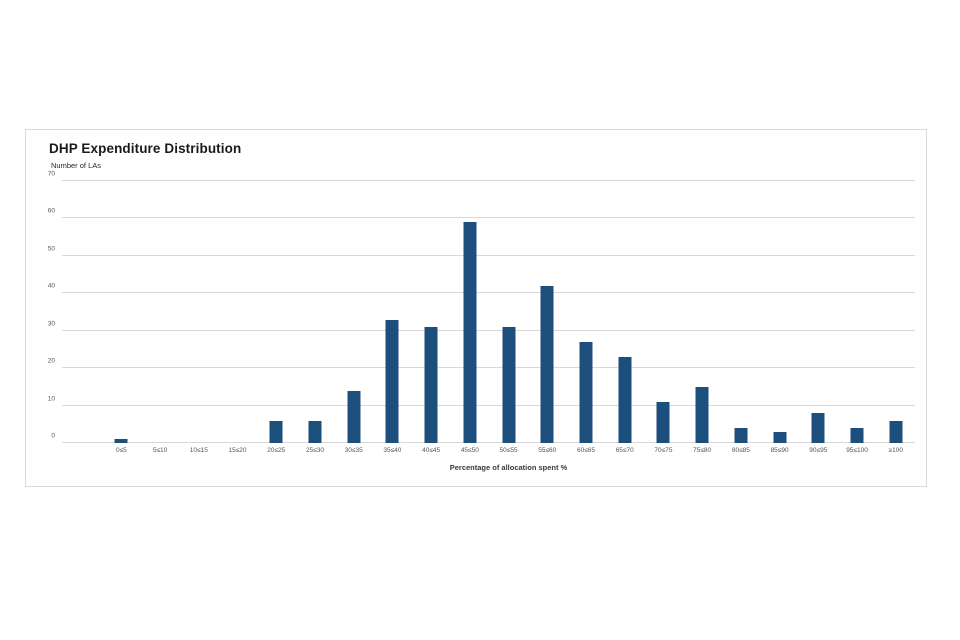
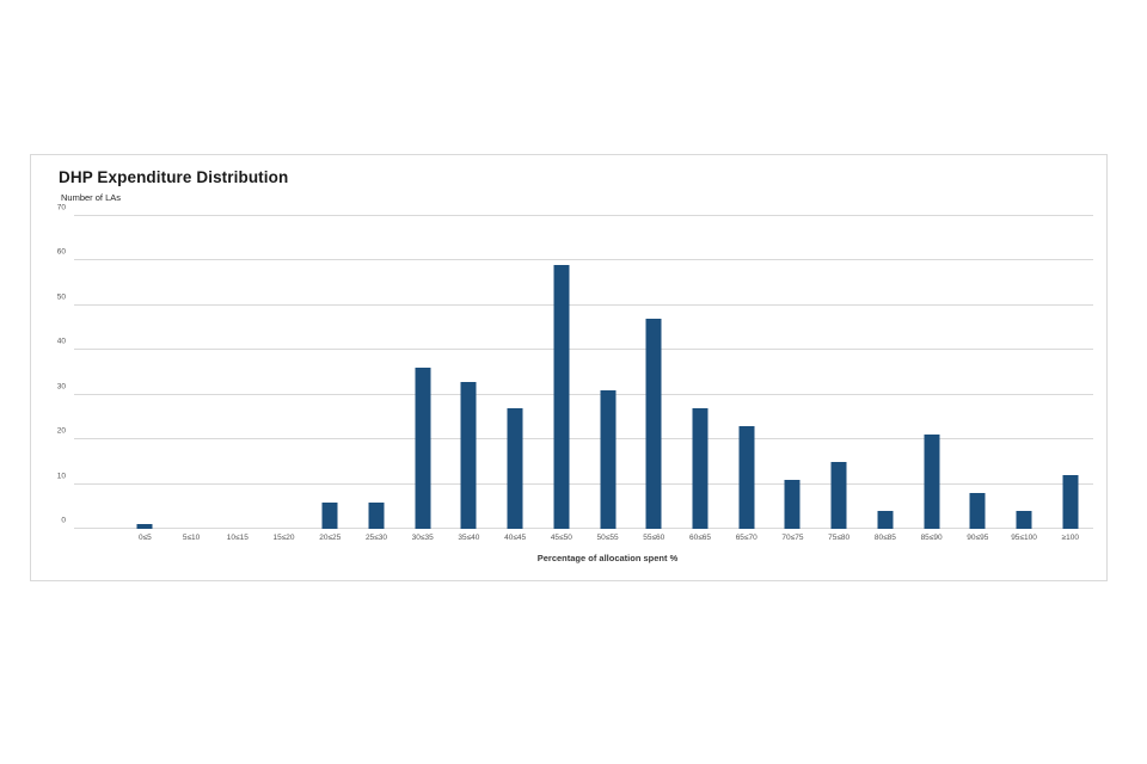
30≤35: 14 -> 36
40≤45: 31 -> 27
55≤60: 42 -> 47
85≤90: 3 -> 21
≥100: 6 -> 12
